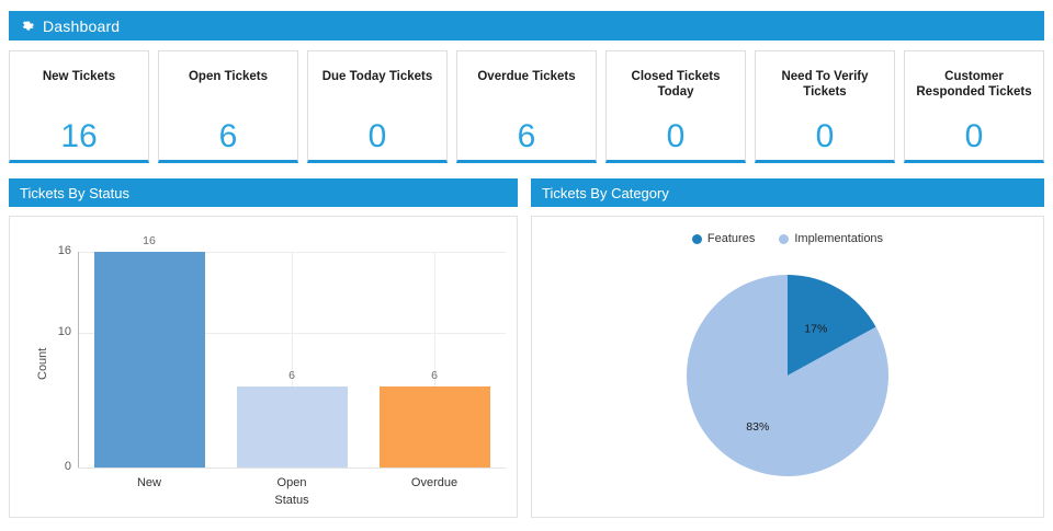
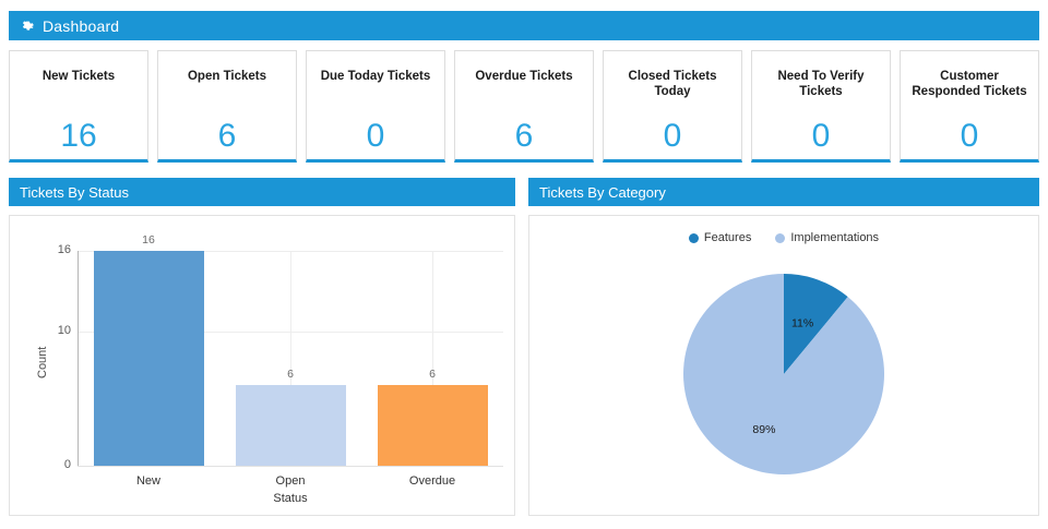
Tickets By Category/Features: 17% -> 11%
Tickets By Category/Implementations: 83% -> 89%
